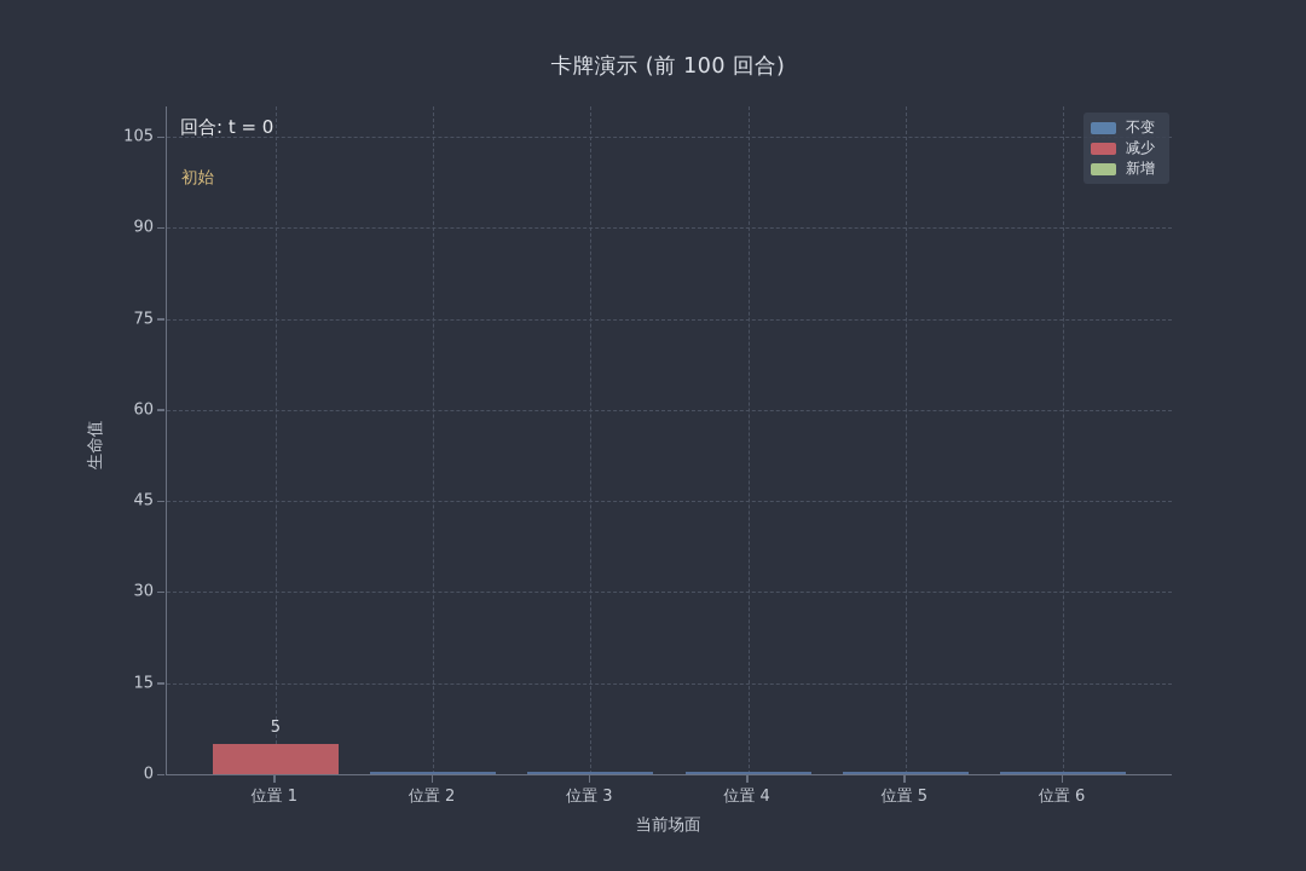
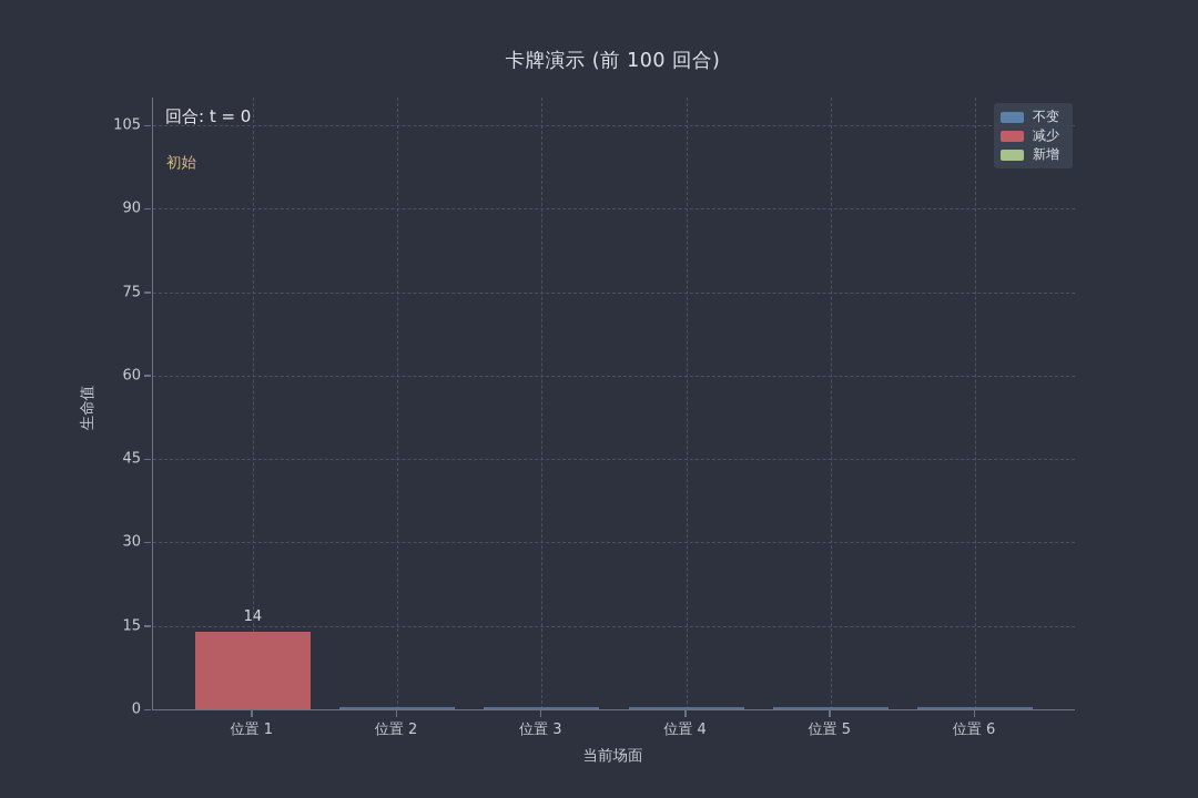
位置 1: 5 -> 14
